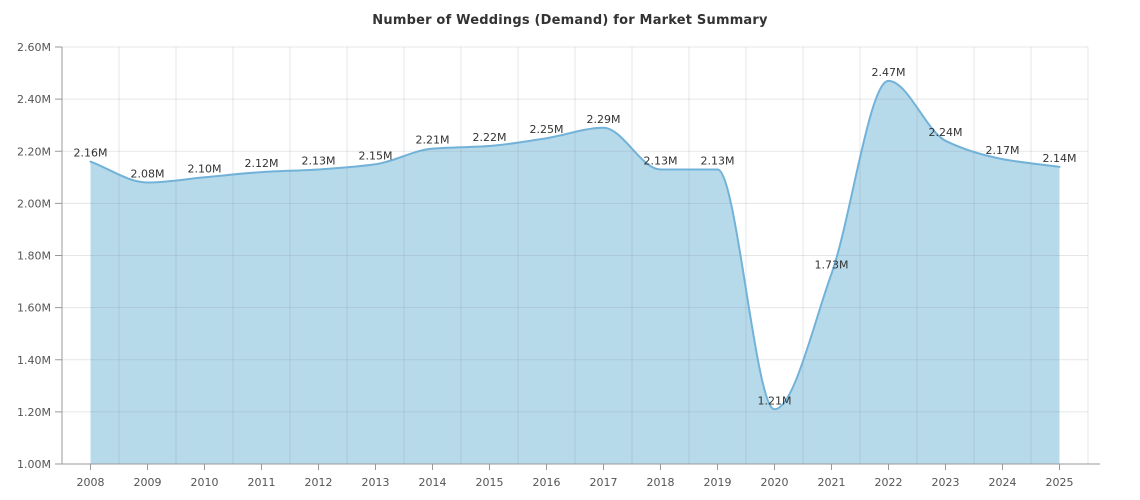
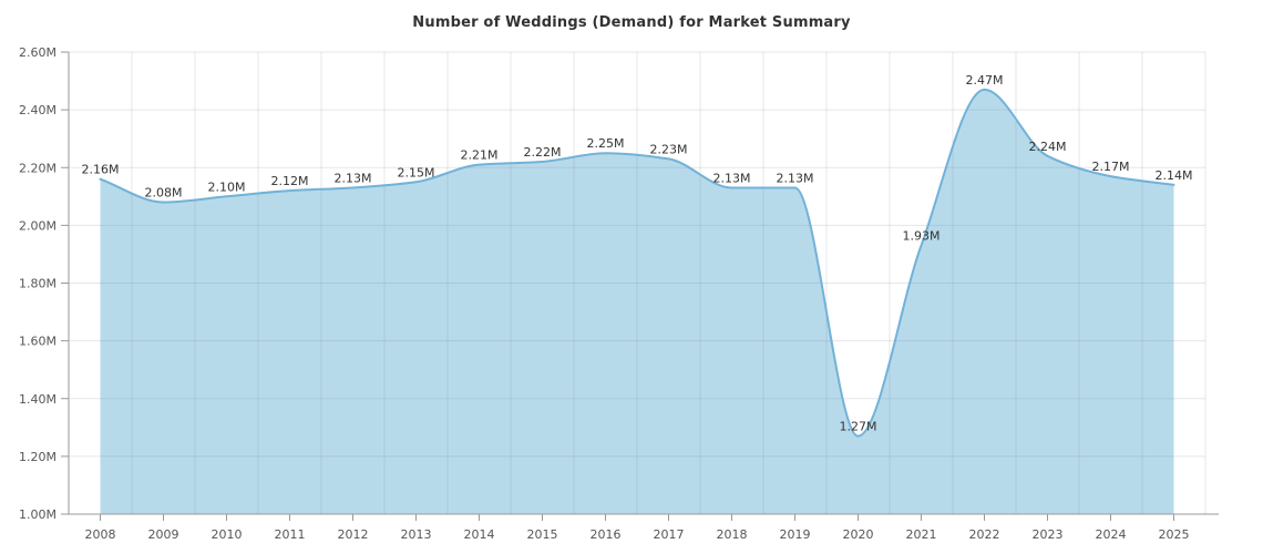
2017: 2.29M -> 2.23M
2020: 1.21M -> 1.27M
2021: 1.73M -> 1.93M
